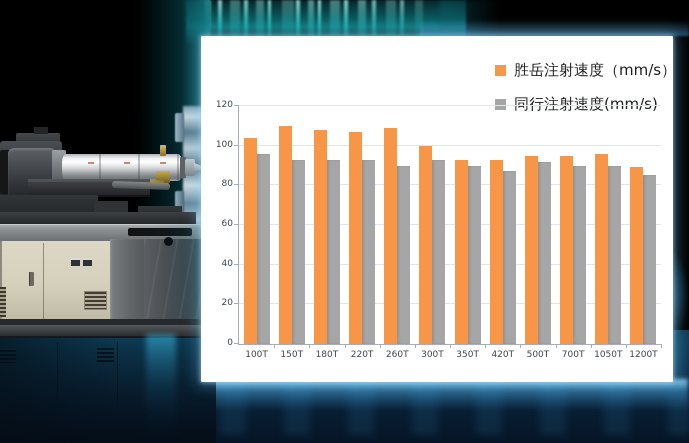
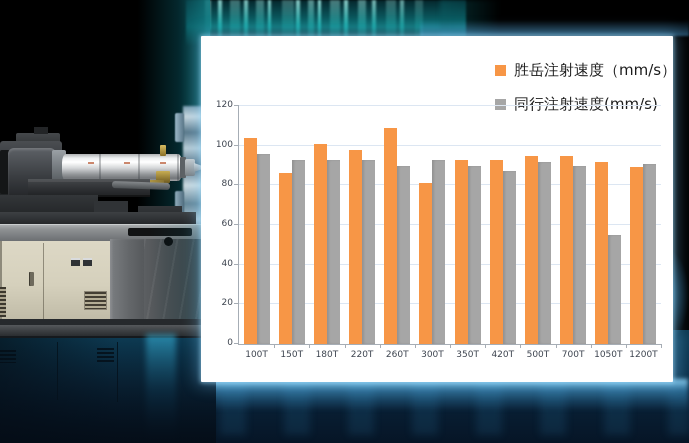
胜岳注射速度（mm/s）/150T: 110 -> 86
胜岳注射速度（mm/s）/180T: 108 -> 101
胜岳注射速度（mm/s）/220T: 107 -> 98
胜岳注射速度（mm/s）/300T: 100 -> 81
胜岳注射速度（mm/s）/1050T: 96 -> 92
同行注射速度(mm/s)/1050T: 90 -> 55
同行注射速度(mm/s)/1200T: 85 -> 91
